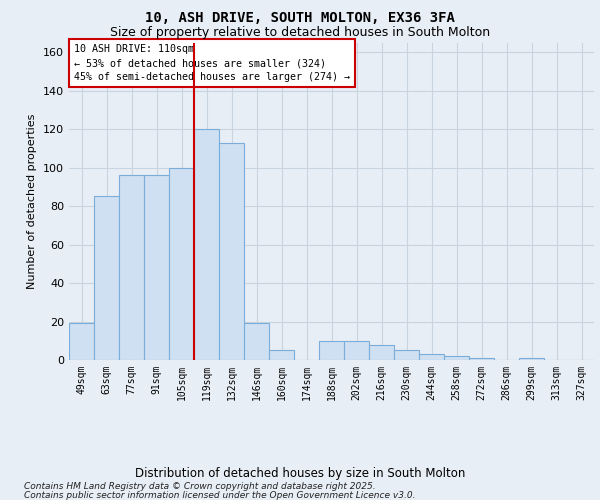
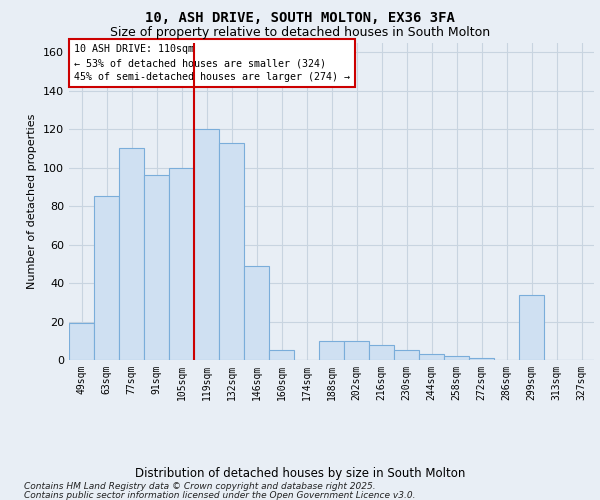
77sqm: 96 -> 110
146sqm: 19 -> 49
299sqm: 1 -> 34
